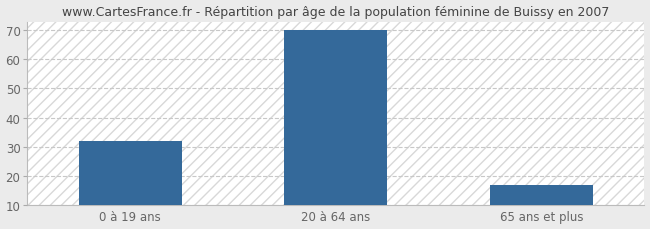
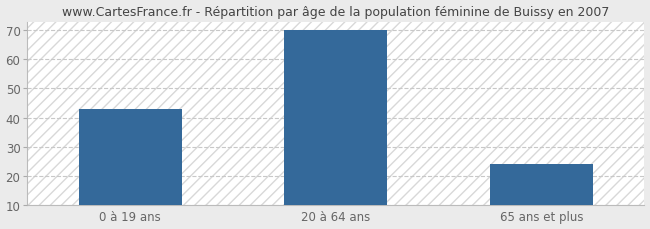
0 à 19 ans: 32 -> 43
65 ans et plus: 17 -> 24
